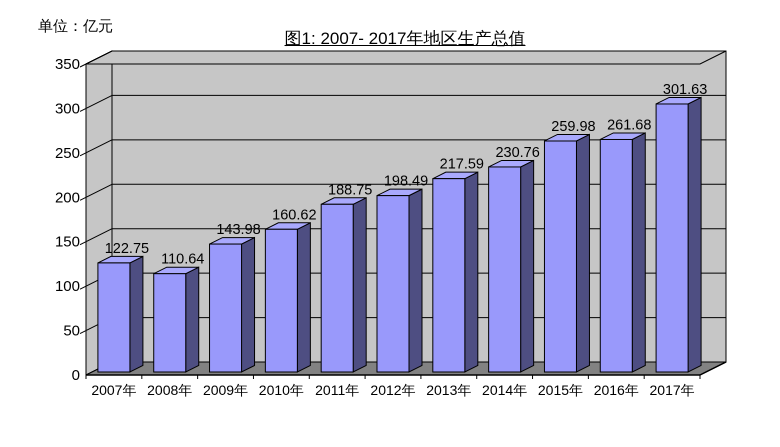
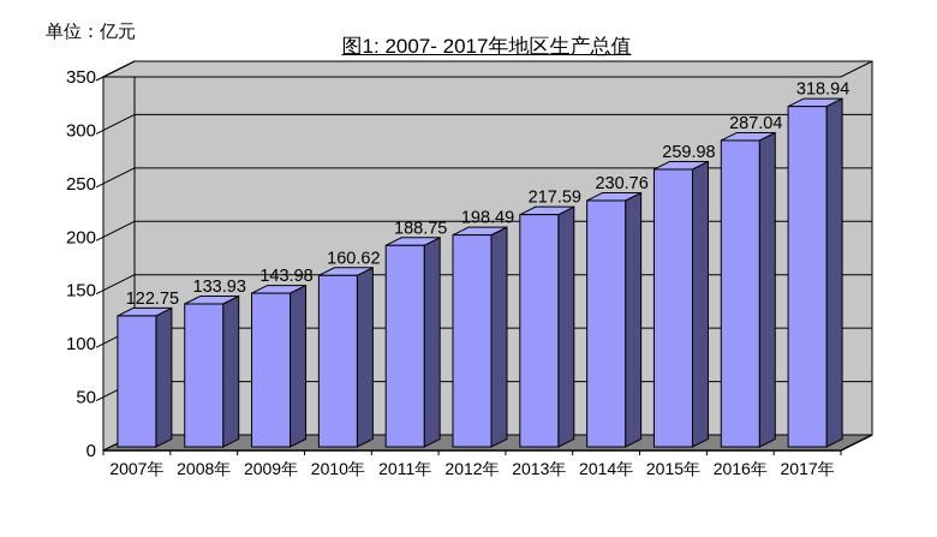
2008年: 110.64 -> 133.93
2016年: 261.68 -> 287.04
2017年: 301.63 -> 318.94
